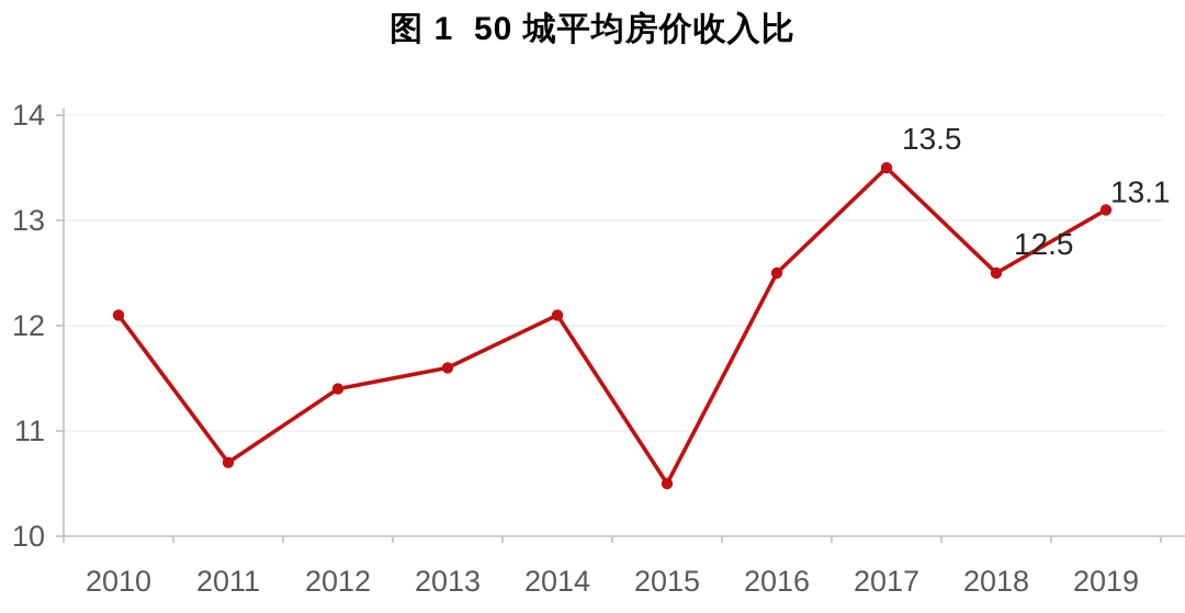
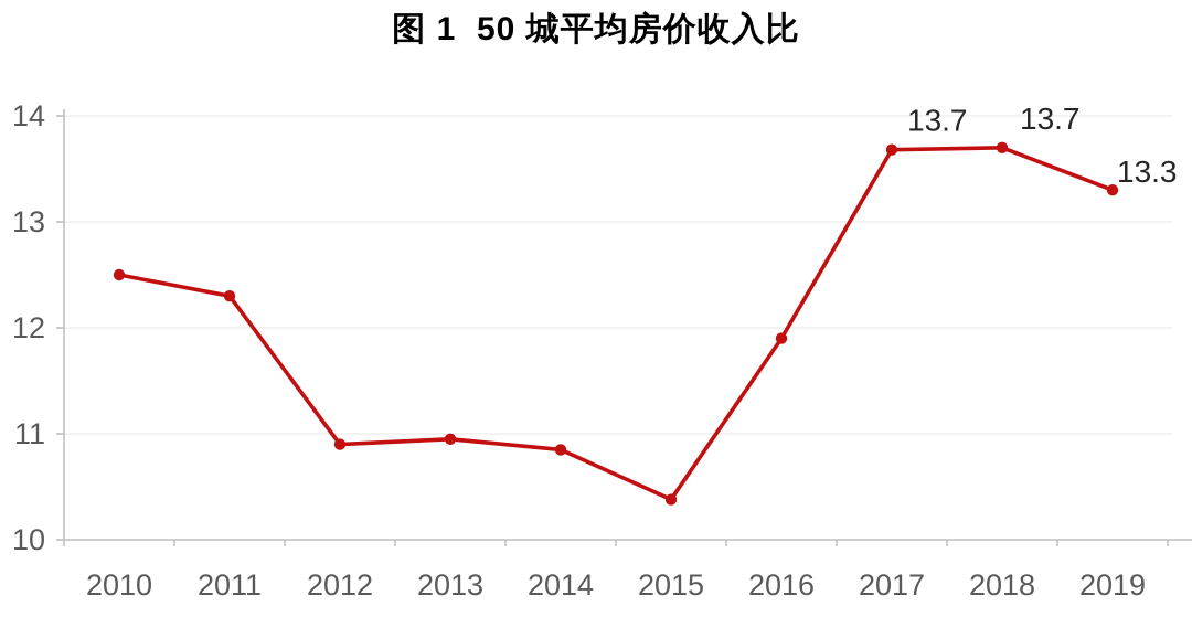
2010: 12.1 -> 12.5
2011: 10.7 -> 12.3
2012: 11.4 -> 10.9
2013: 11.6 -> 10.9
2014: 12.1 -> 10.8
2015: 10.5 -> 10.4
2016: 12.5 -> 11.9
2017: 13.5 -> 13.7
2018: 12.5 -> 13.7
2019: 13.1 -> 13.3
